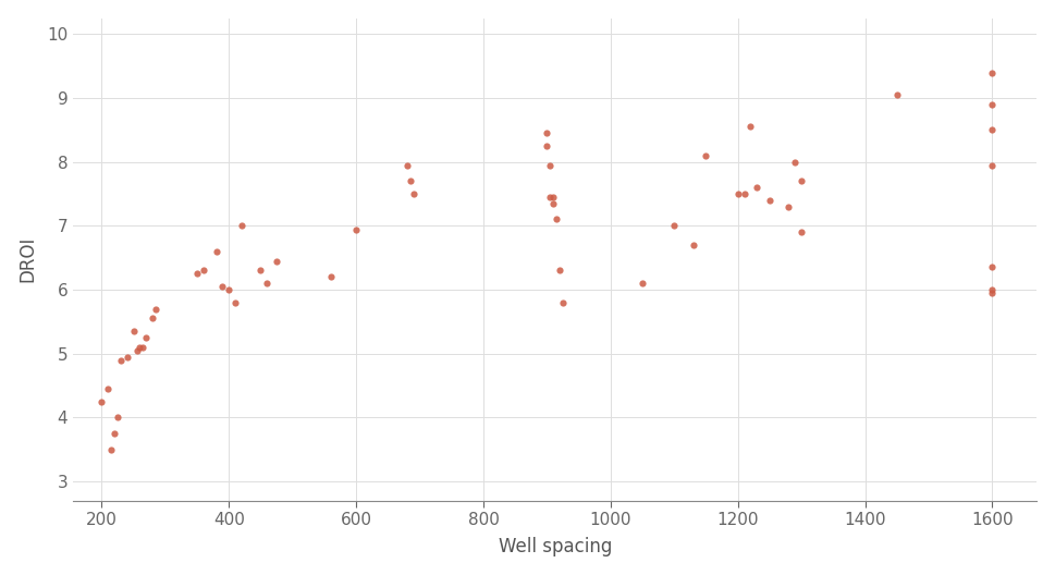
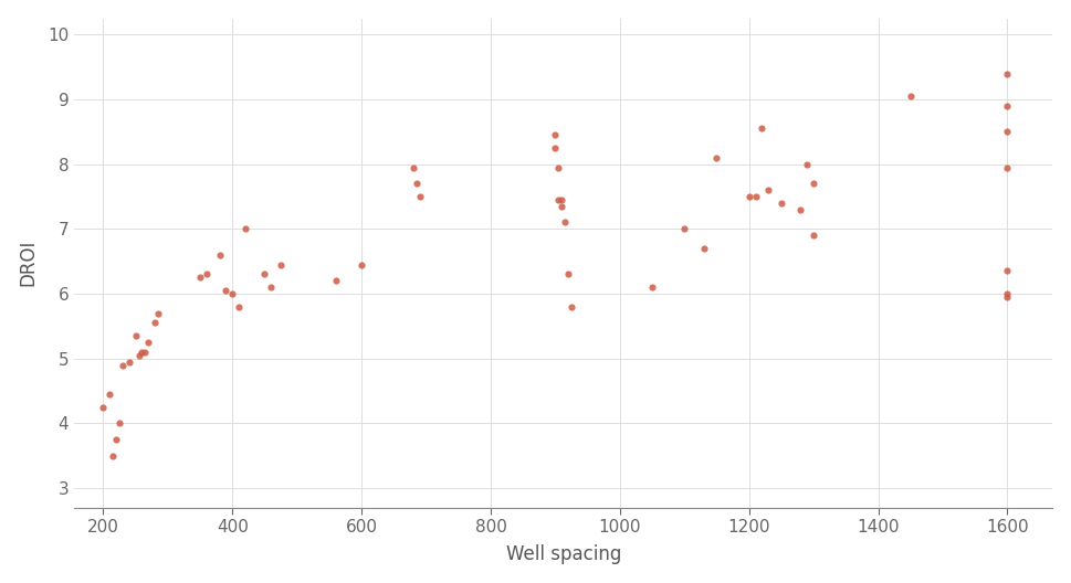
600: 6.94 -> 6.45
